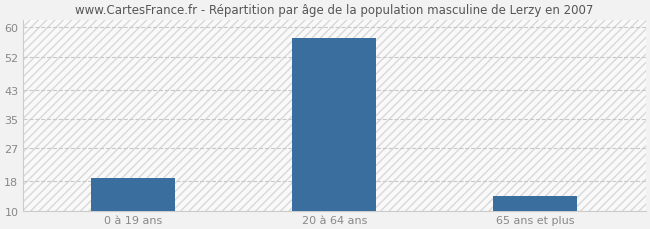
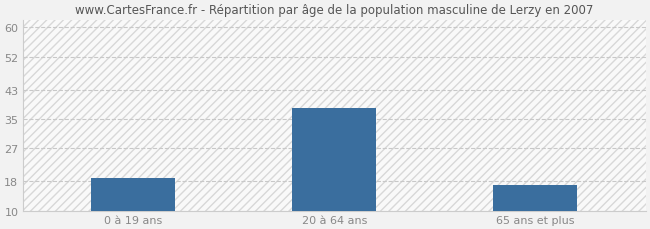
20 à 64 ans: 57 -> 38
65 ans et plus: 14 -> 17
